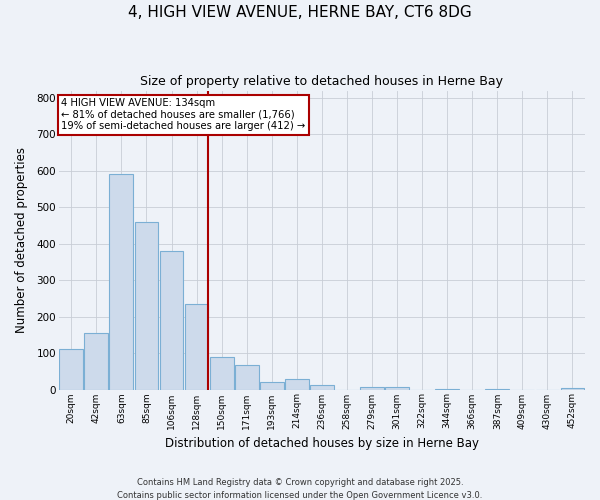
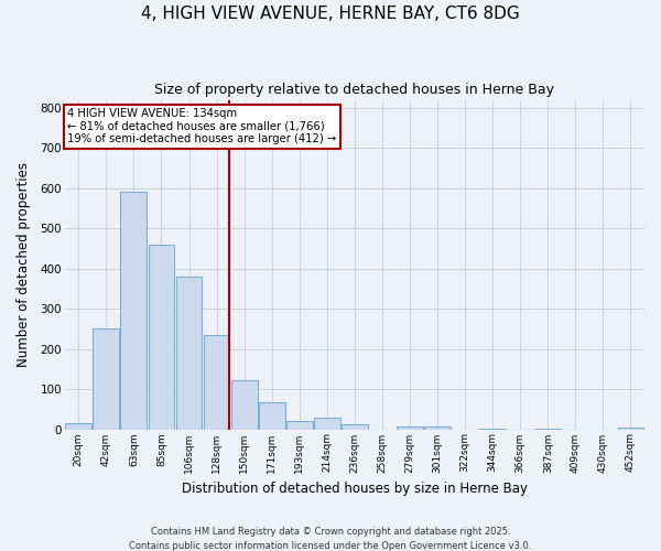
20sqm: 110 -> 15
42sqm: 155 -> 250
150sqm: 90 -> 122
